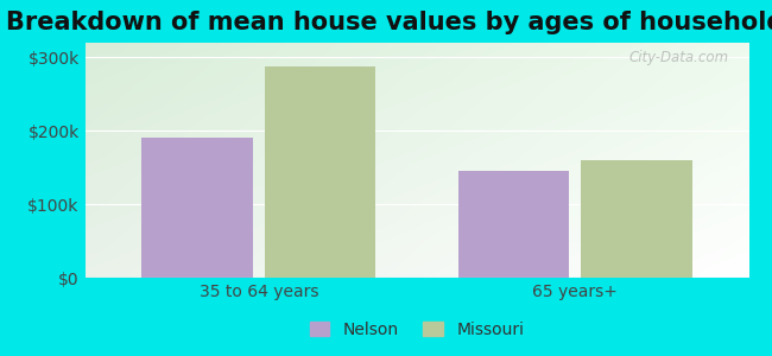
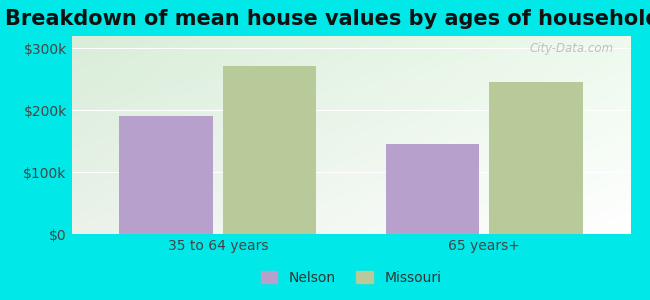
Missouri/35 to 64 years: $288k -> $272k
Missouri/65 years+: $160k -> $245k
